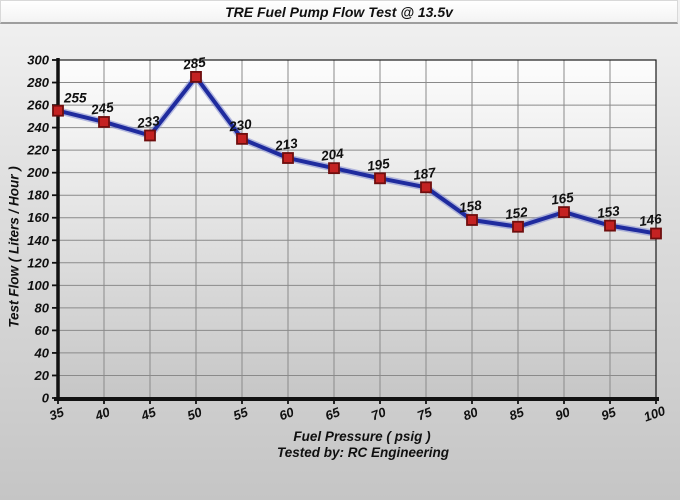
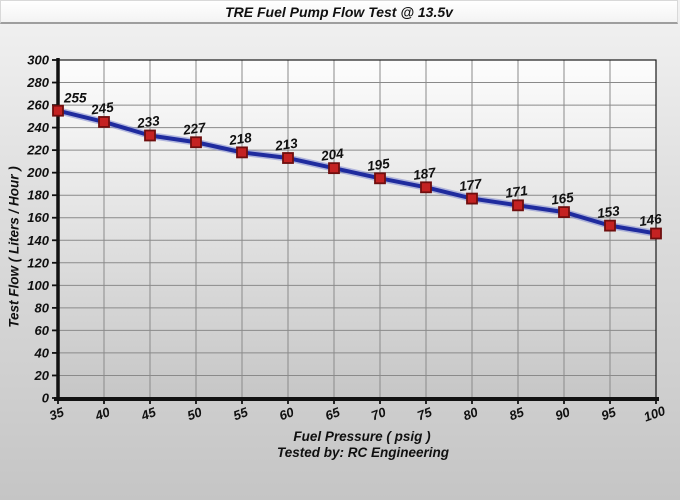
50: 285 -> 227
55: 230 -> 218
80: 158 -> 177
85: 152 -> 171
